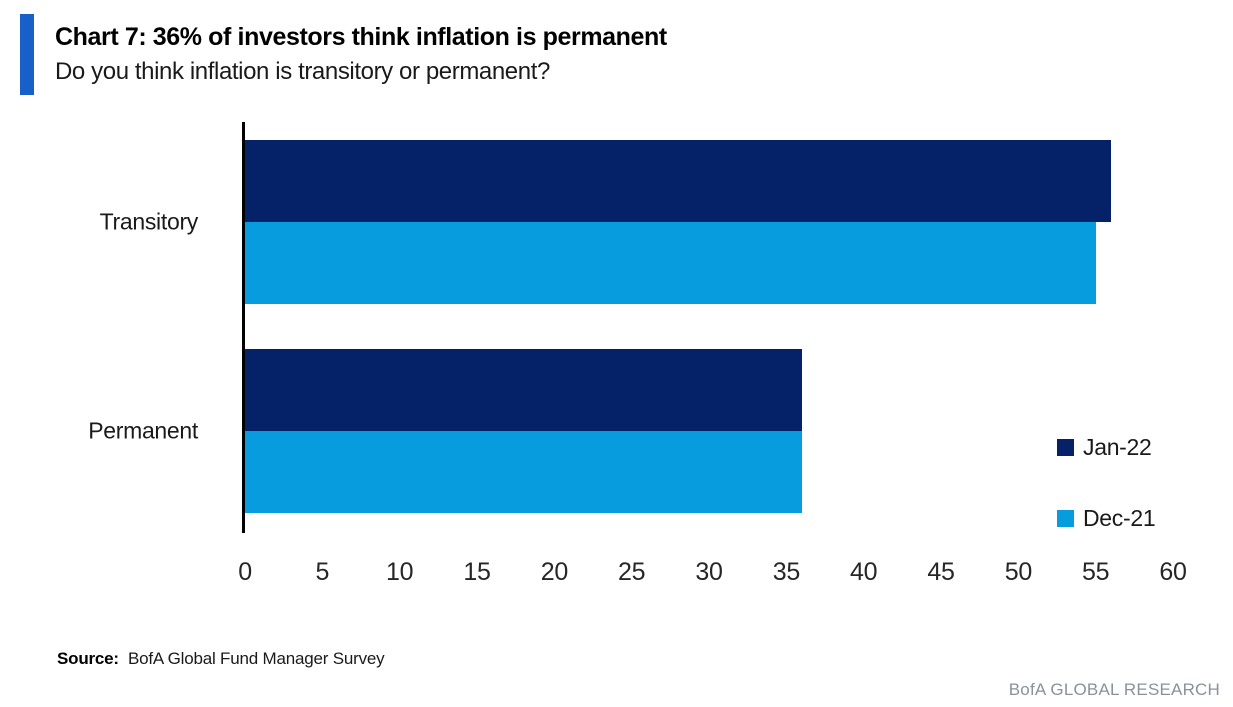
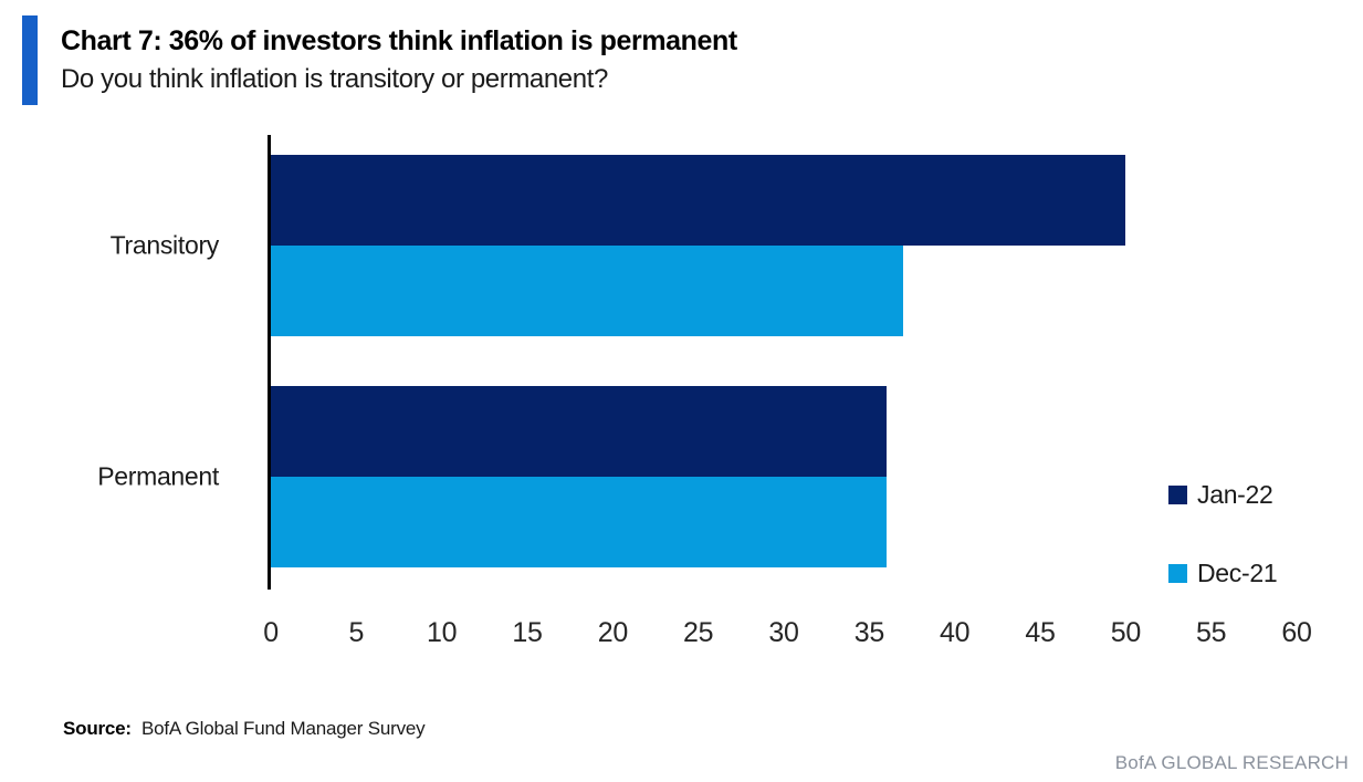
Jan-22/Transitory: 56 -> 50
Dec-21/Transitory: 55 -> 37
